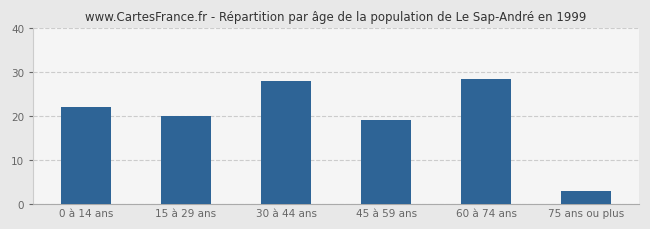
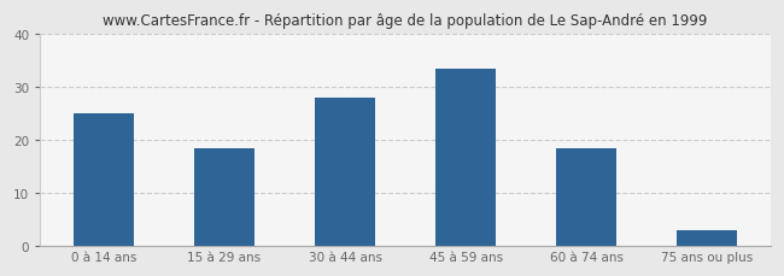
0 à 14 ans: 22.0 -> 25.0
15 à 29 ans: 20.0 -> 18.5
45 à 59 ans: 19.0 -> 33.5
60 à 74 ans: 28.5 -> 18.5
